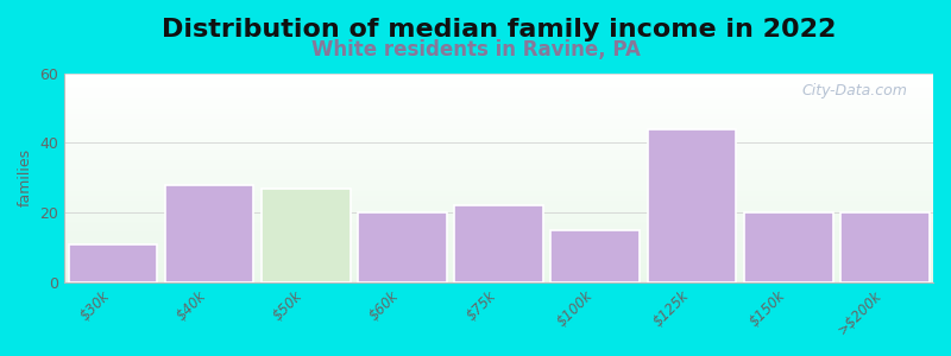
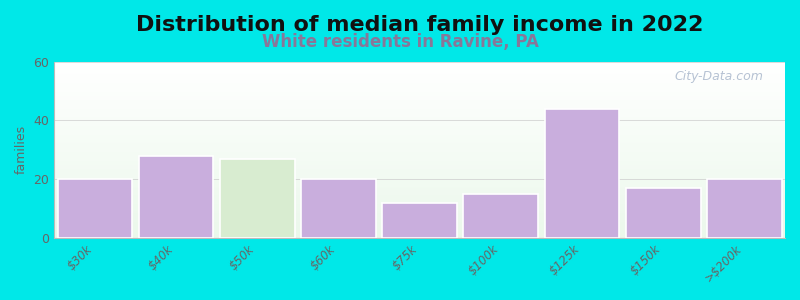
$30k: 11 -> 20
$75k: 22 -> 12
$150k: 20 -> 17
